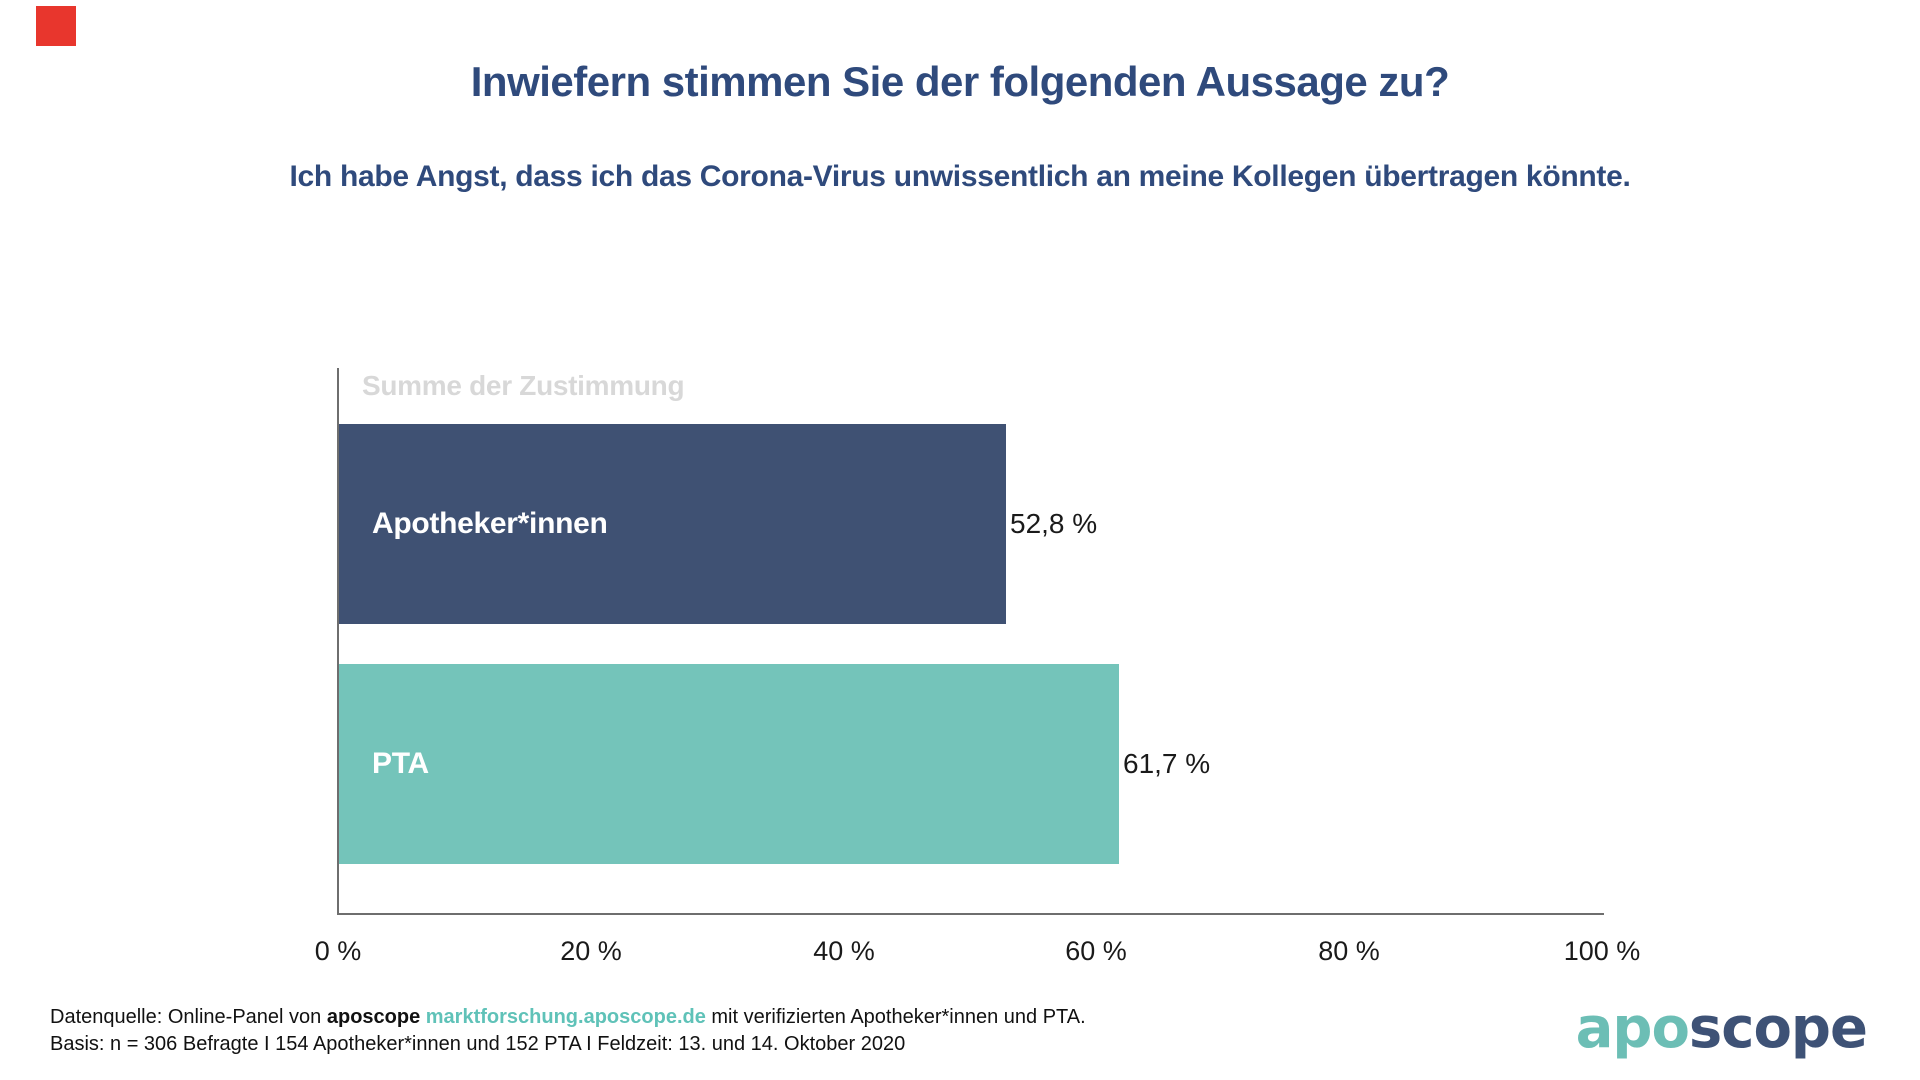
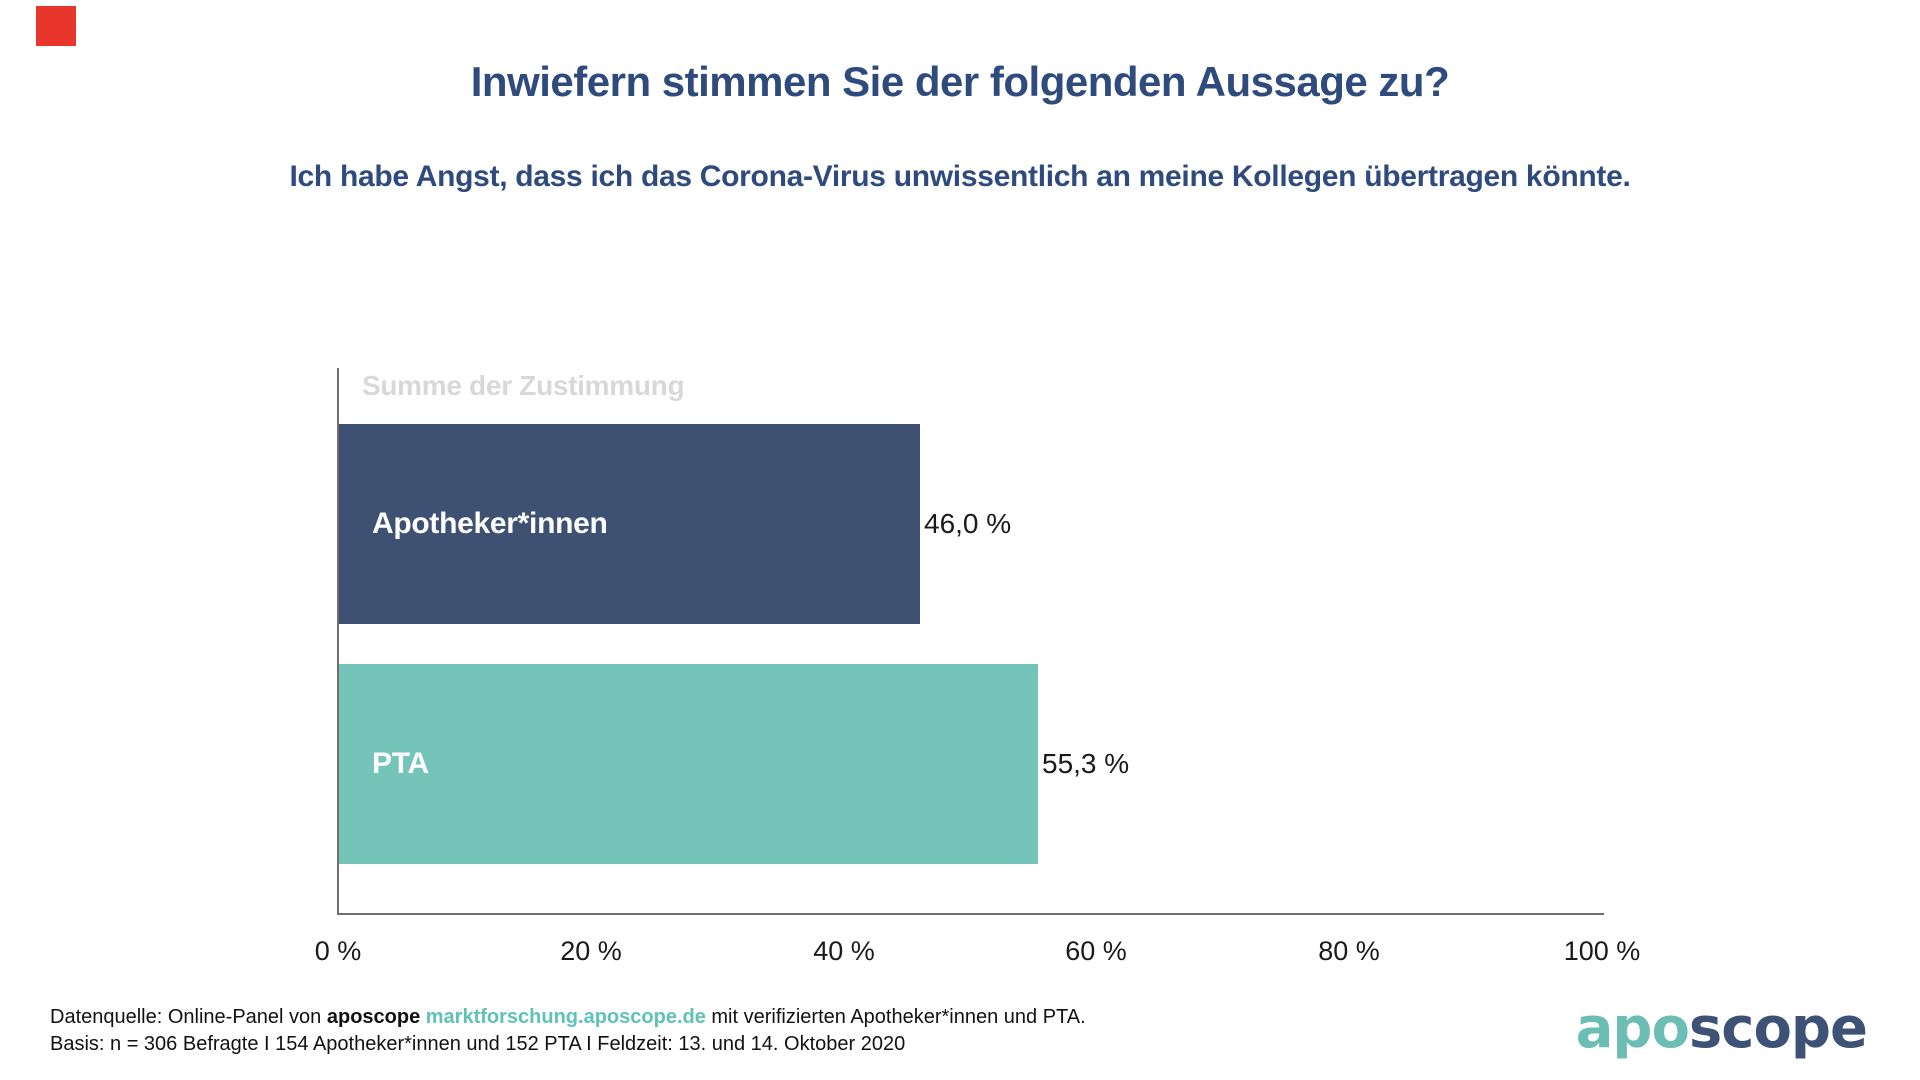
Apotheker*innen: 52,8 -> 46,0
PTA: 61,7 -> 55,3
